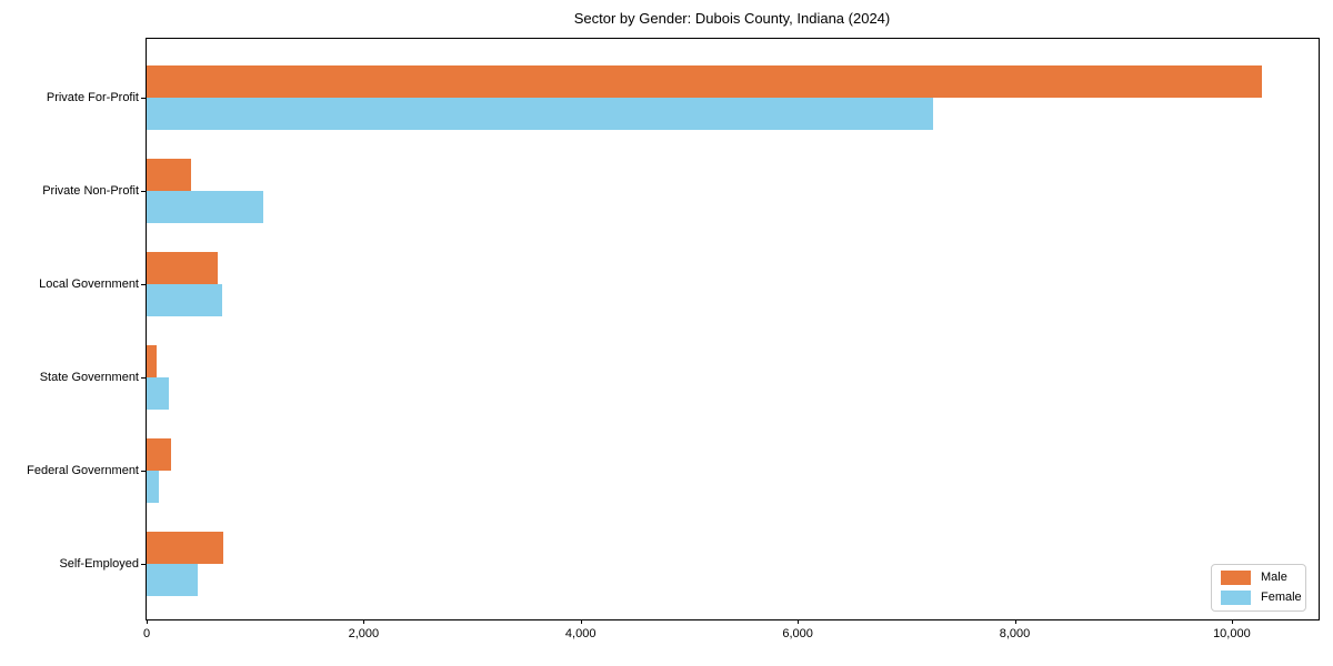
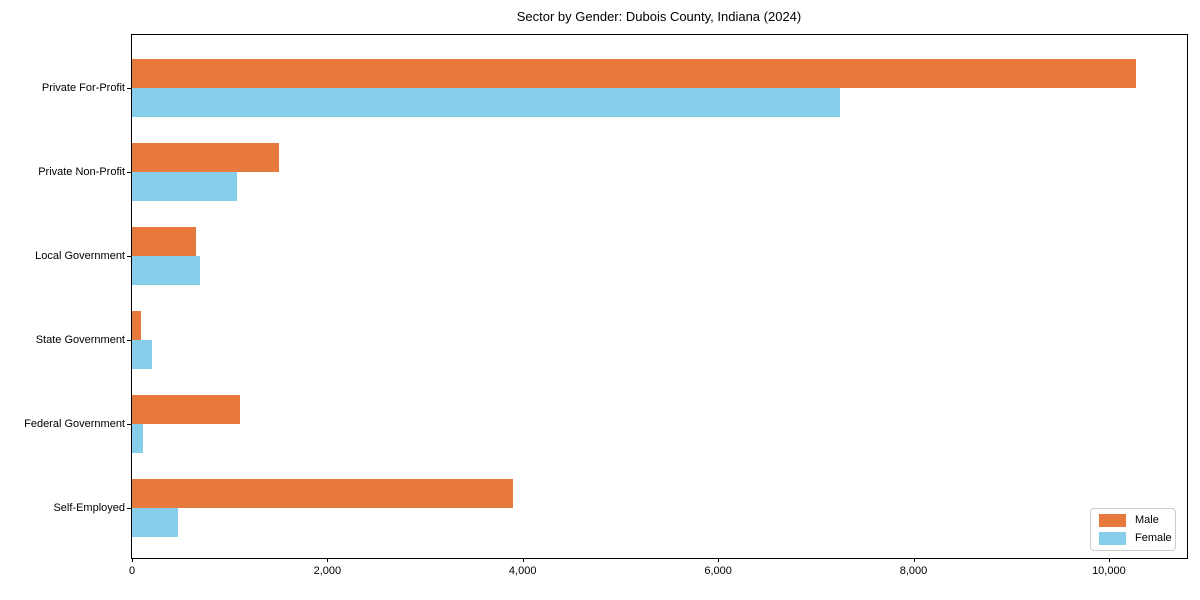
Male/Private Non-Profit: 400 -> 1500
Male/Federal Government: 200 -> 1100
Male/Self-Employed: 700 -> 3900
